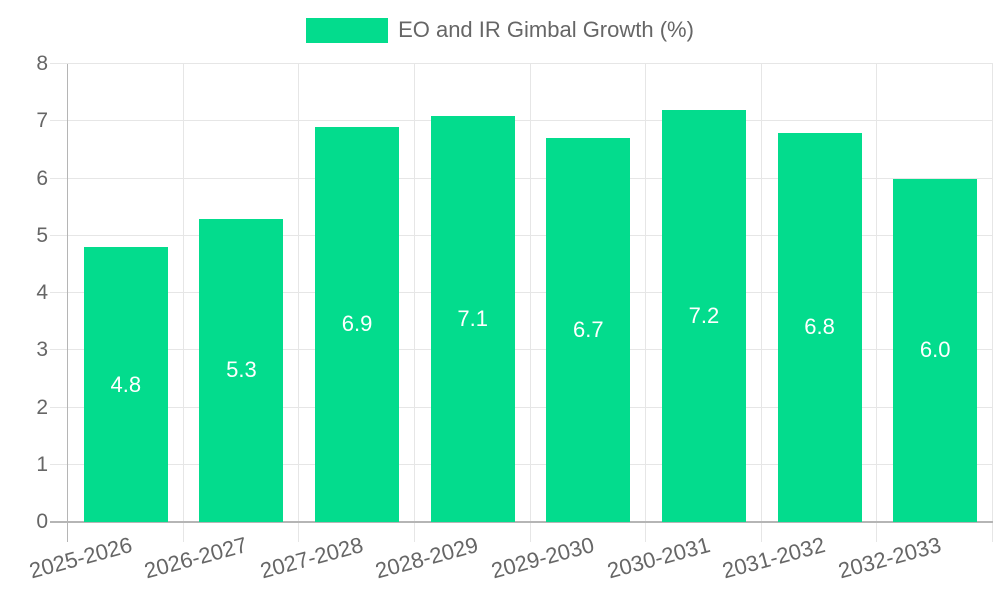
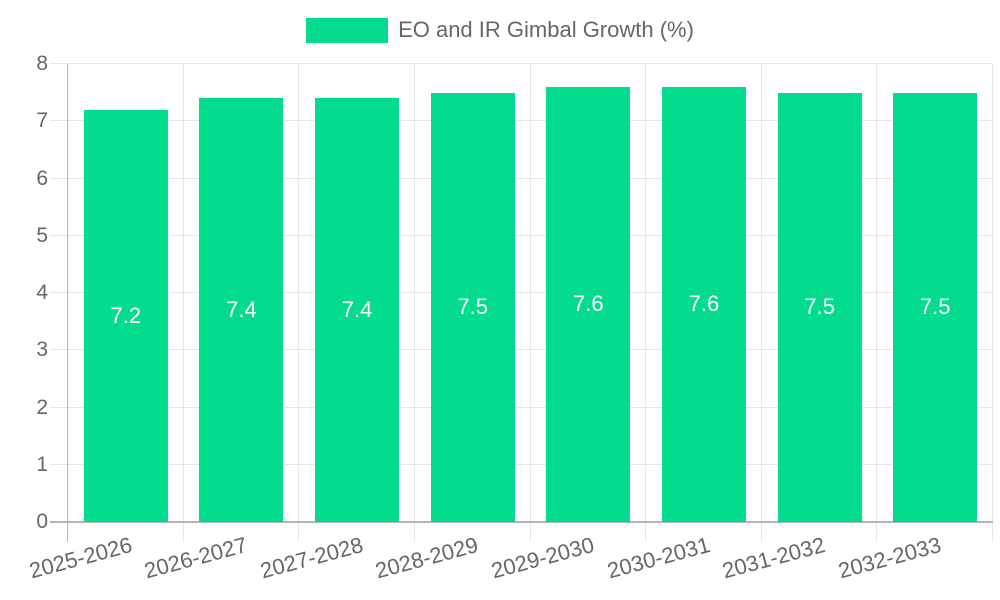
2025-2026: 4.8 -> 7.2
2026-2027: 5.3 -> 7.4
2027-2028: 6.9 -> 7.4
2028-2029: 7.1 -> 7.5
2029-2030: 6.7 -> 7.6
2030-2031: 7.2 -> 7.6
2031-2032: 6.8 -> 7.5
2032-2033: 6.0 -> 7.5
